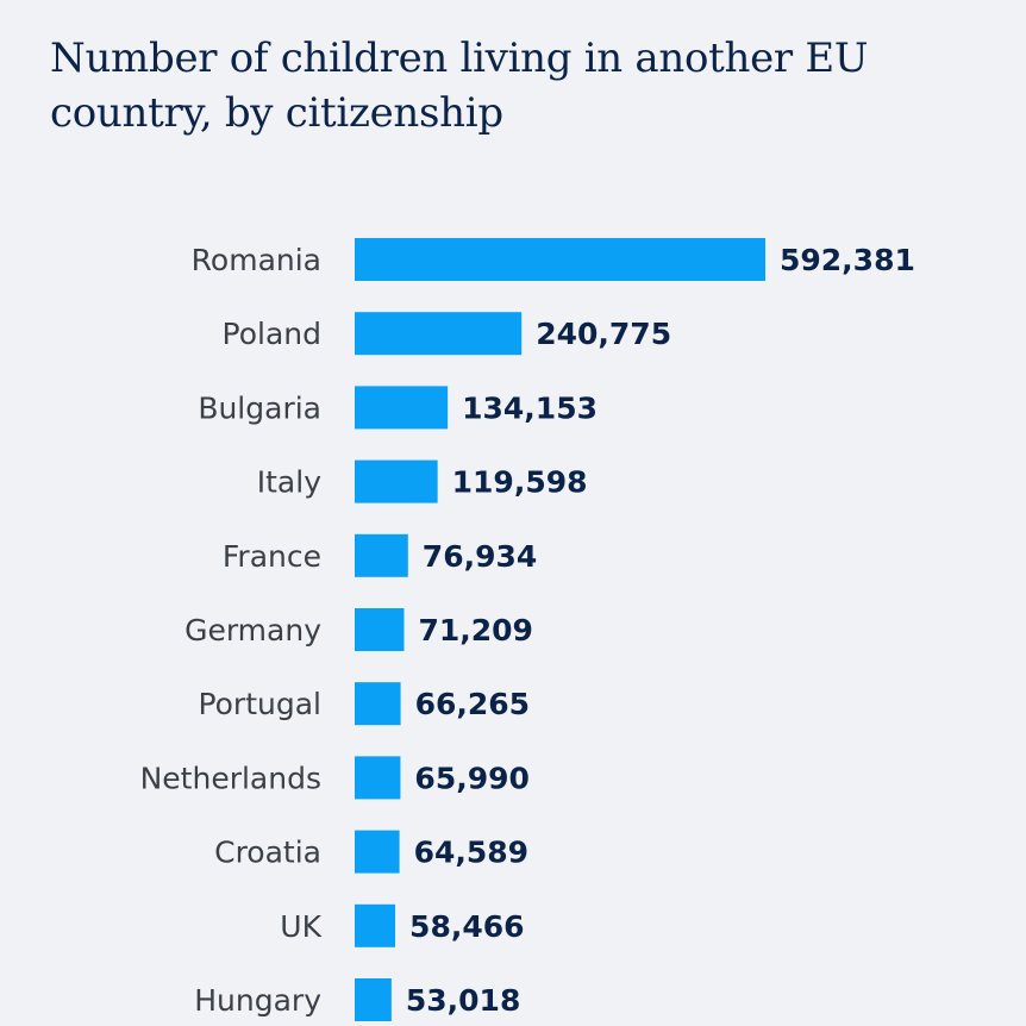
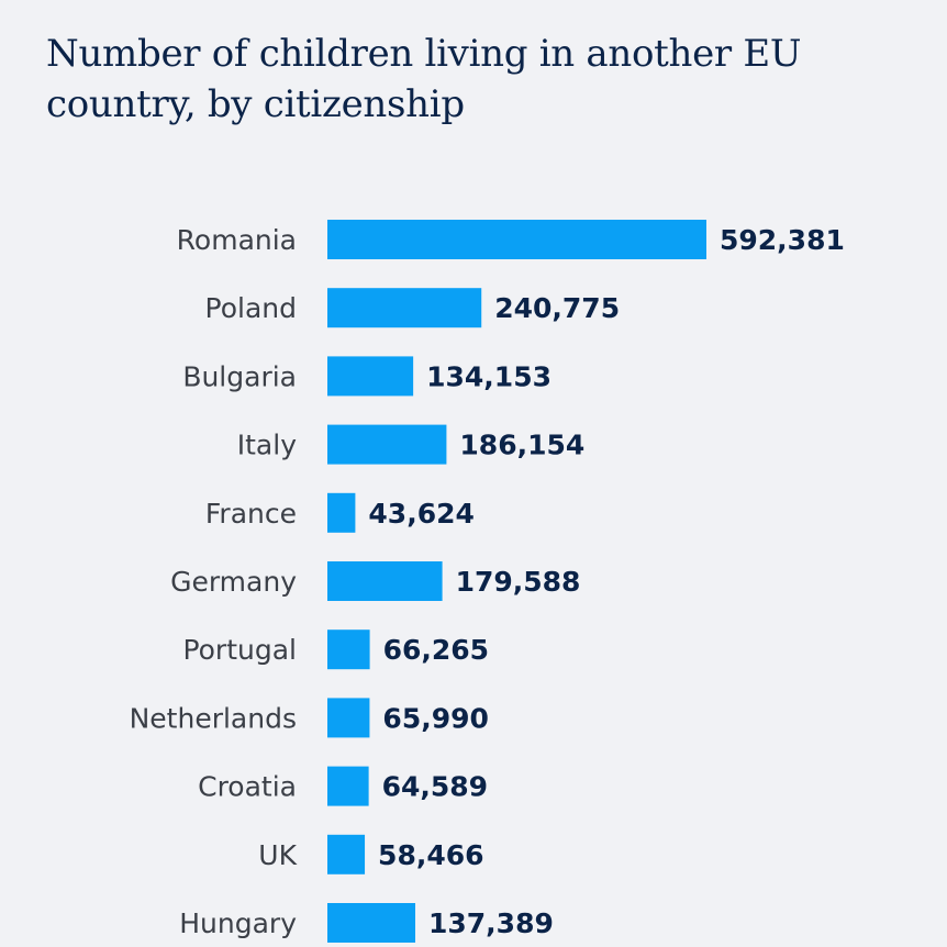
Italy: 119,598 -> 186,154
France: 76,934 -> 43,624
Germany: 71,209 -> 179,588
Hungary: 53,018 -> 137,389
